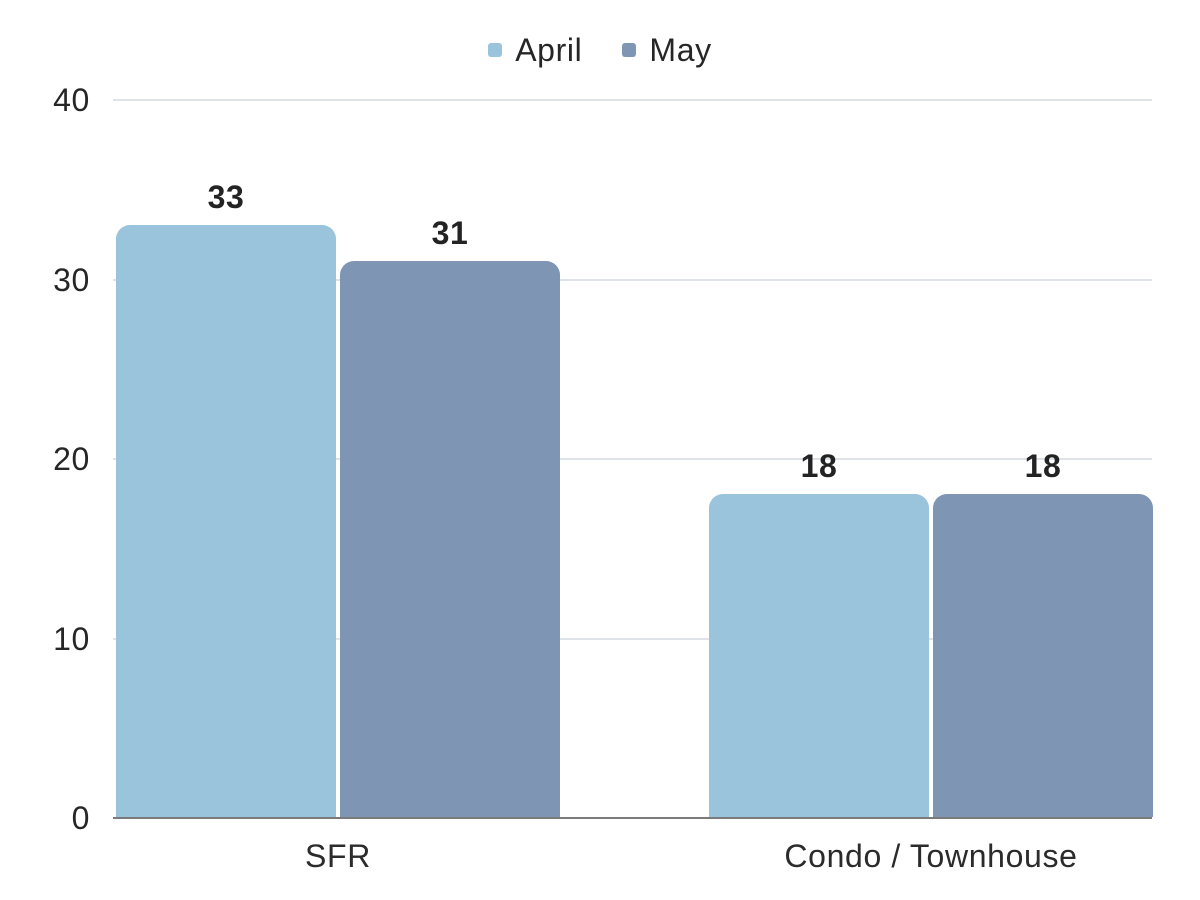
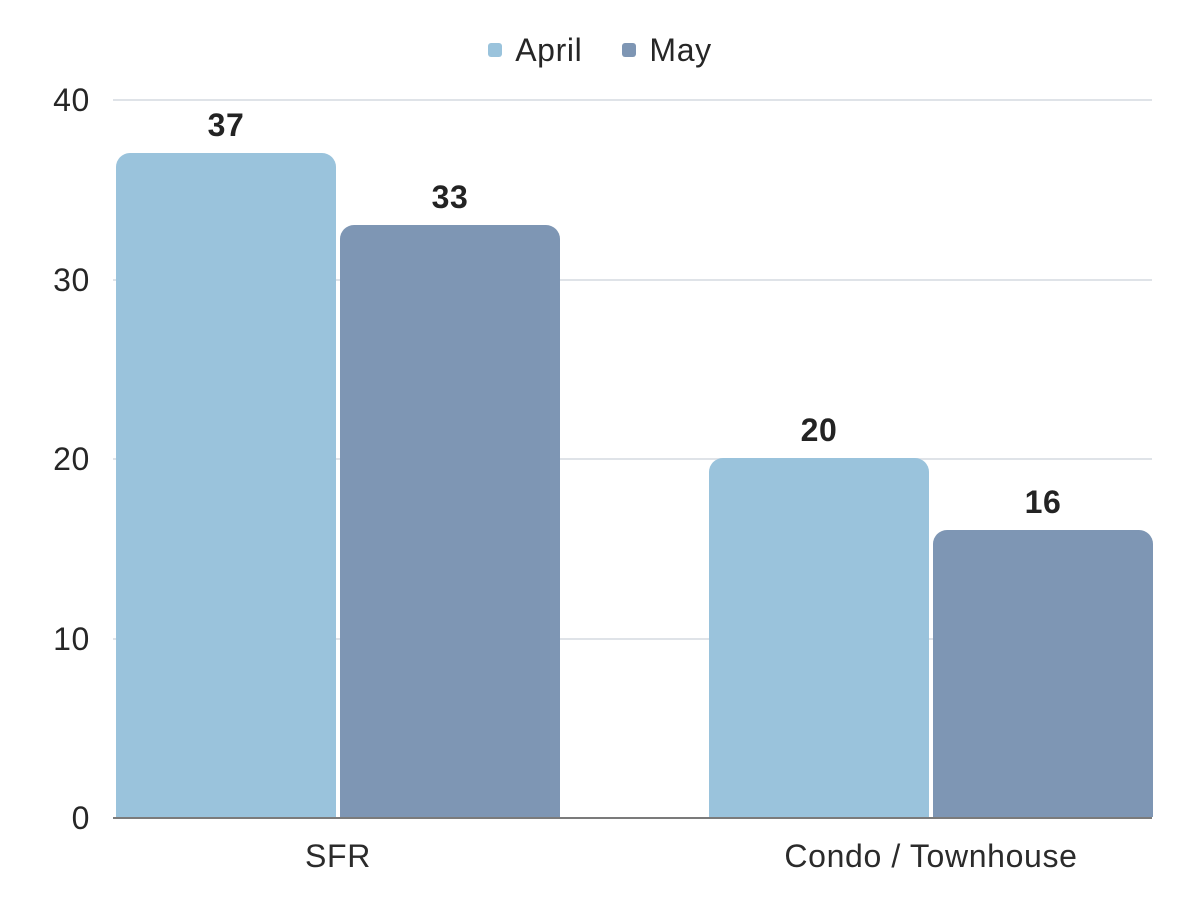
April/SFR: 33 -> 37
May/SFR: 31 -> 33
April/Condo / Townhouse: 18 -> 20
May/Condo / Townhouse: 18 -> 16
